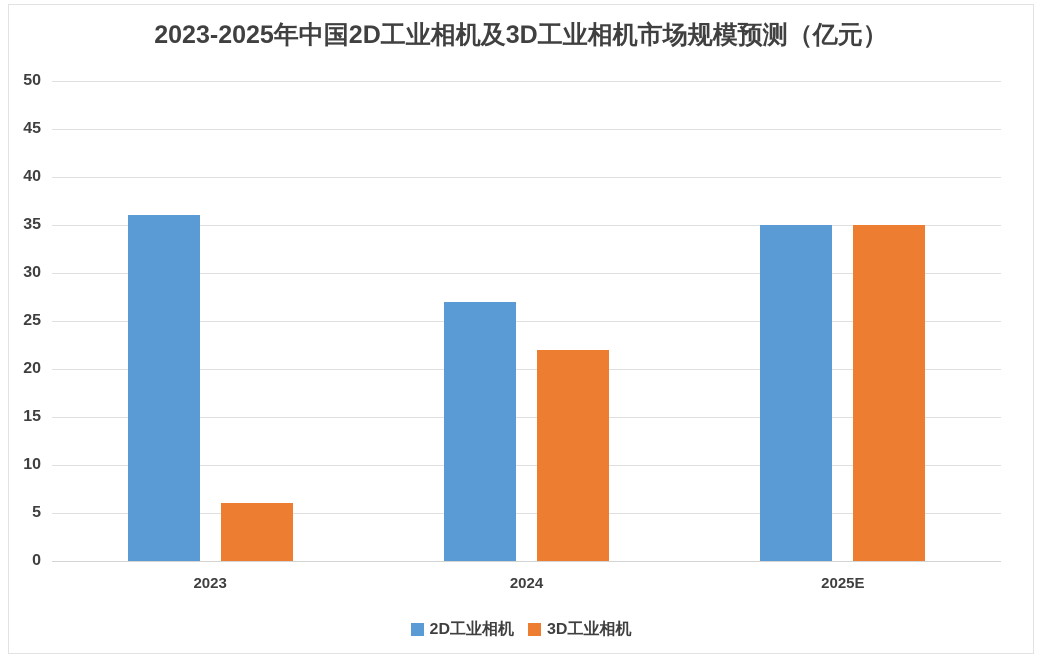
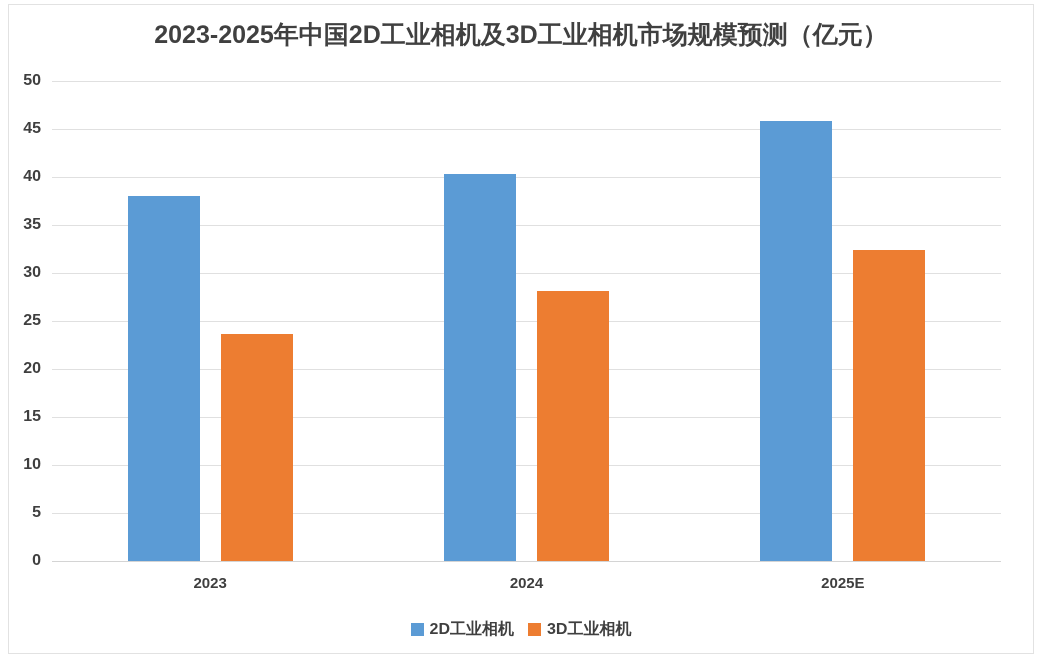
2D工业相机/2023: 36 -> 38
3D工业相机/2023: 6 -> 24
2D工业相机/2024: 27 -> 40
3D工业相机/2024: 22 -> 28
2D工业相机/2025E: 35 -> 46
3D工业相机/2025E: 35 -> 32
